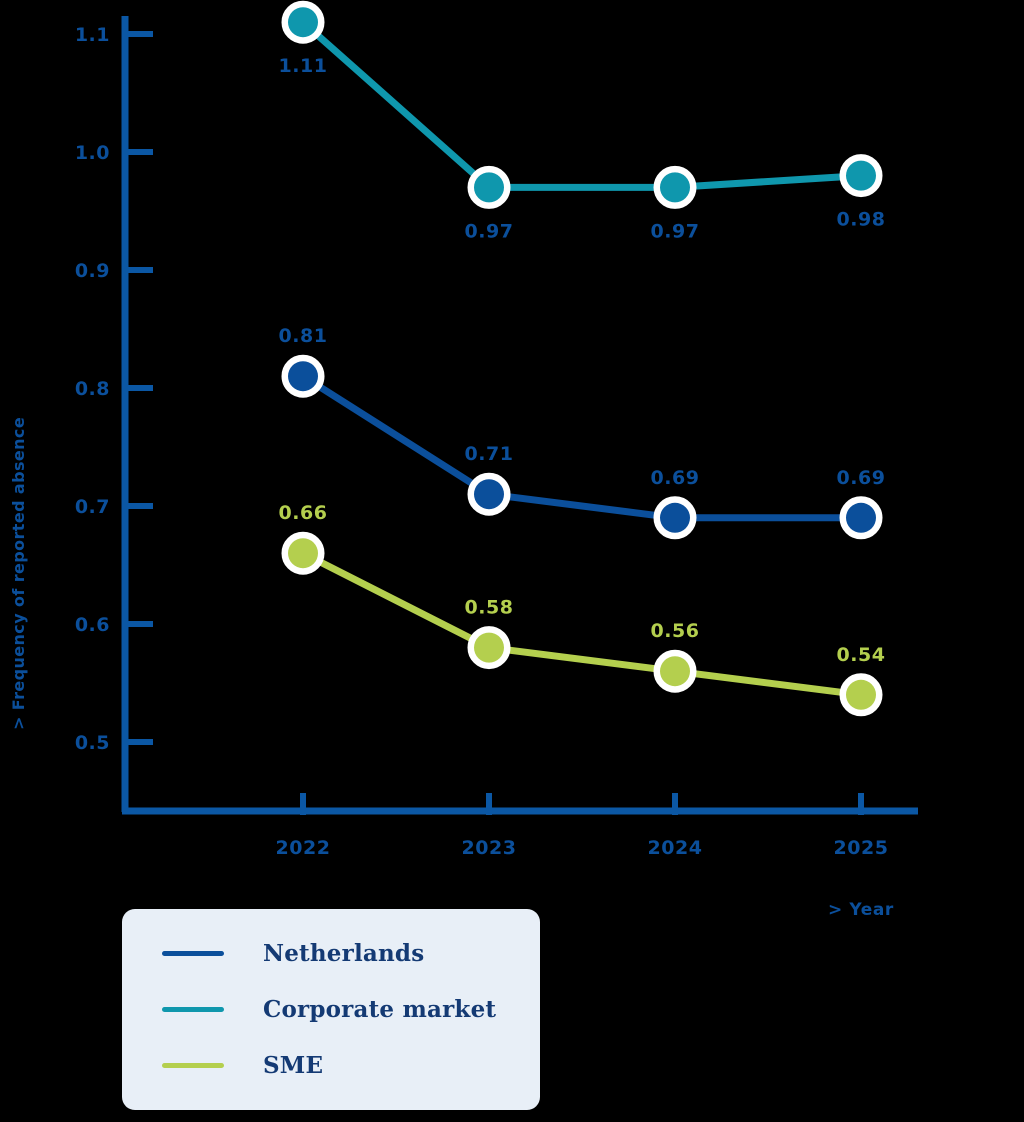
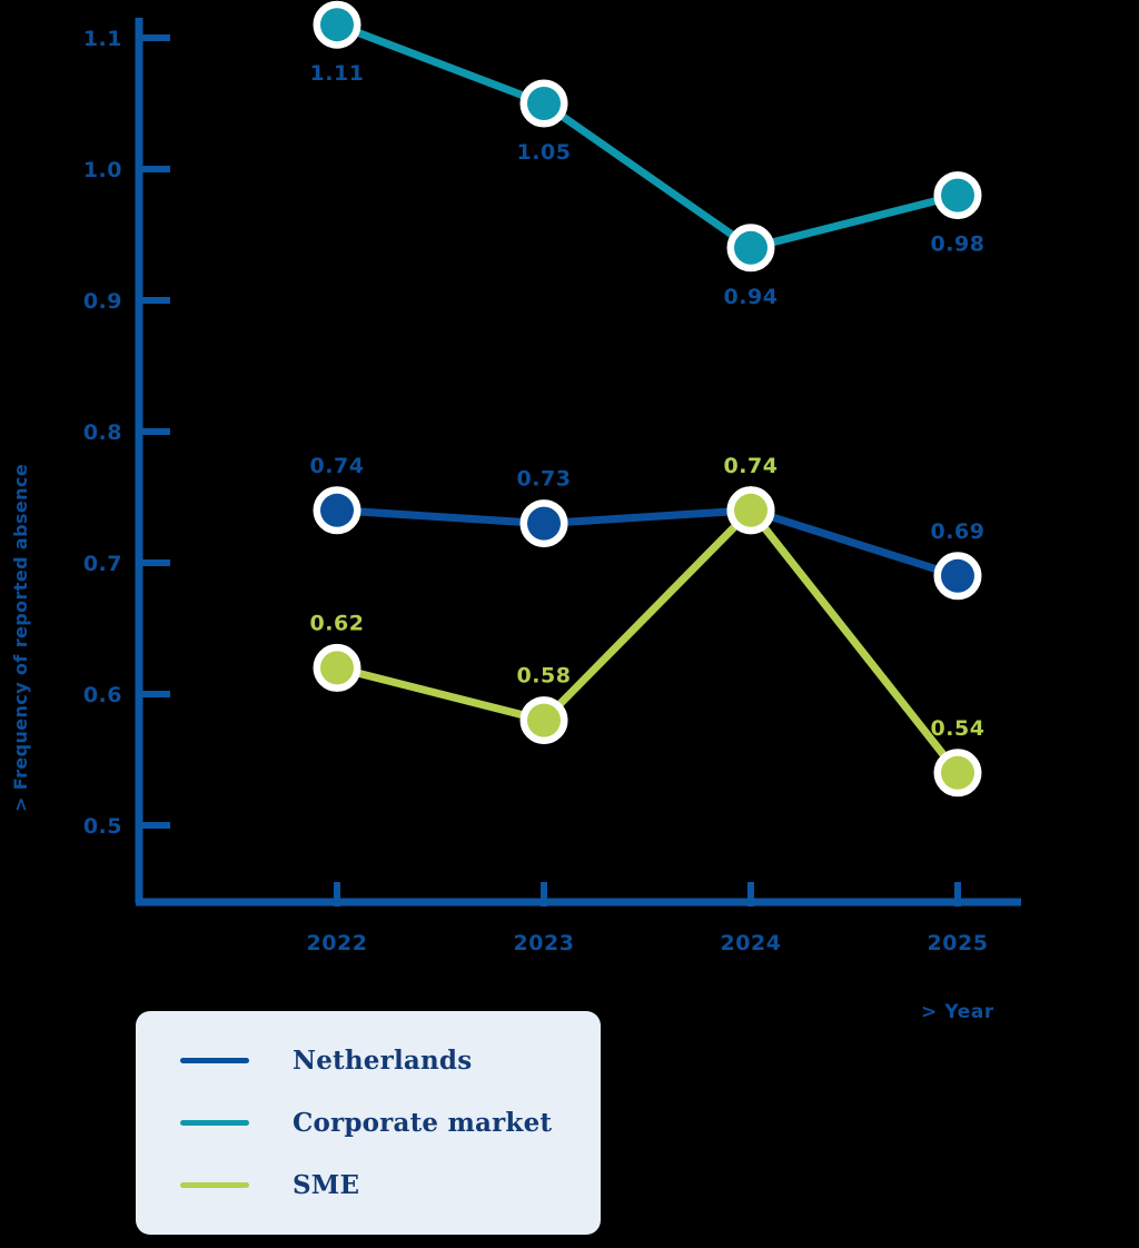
Netherlands/2022: 0.81 -> 0.74
SME/2022: 0.66 -> 0.62
Netherlands/2023: 0.71 -> 0.73
Corporate market/2023: 0.97 -> 1.05
Netherlands/2024: 0.69 -> 0.74
Corporate market/2024: 0.97 -> 0.94
SME/2024: 0.56 -> 0.74
